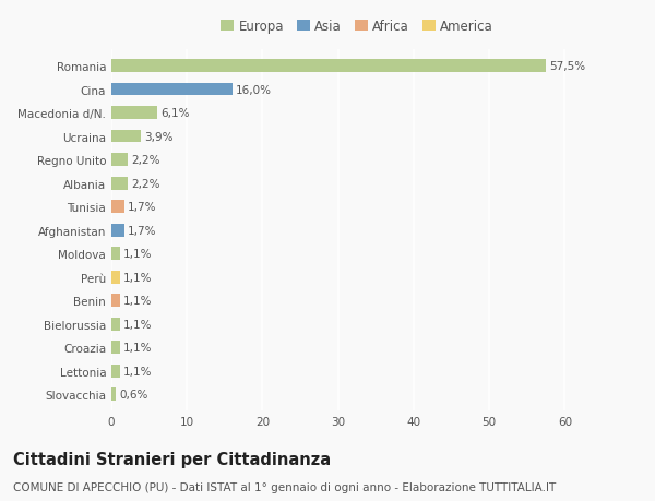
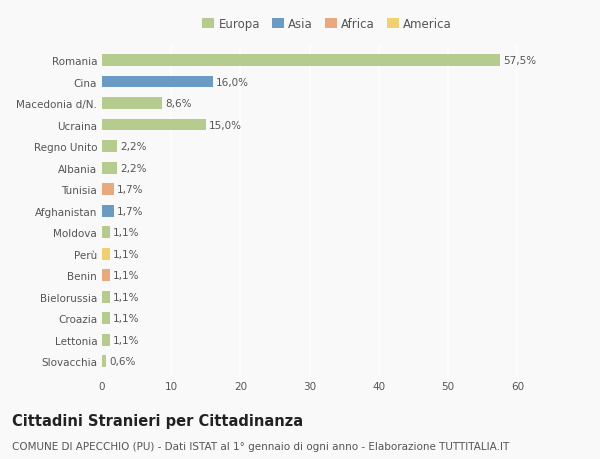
Macedonia d/N.: 6,1% -> 8,6%
Ucraina: 3,9% -> 15,0%
